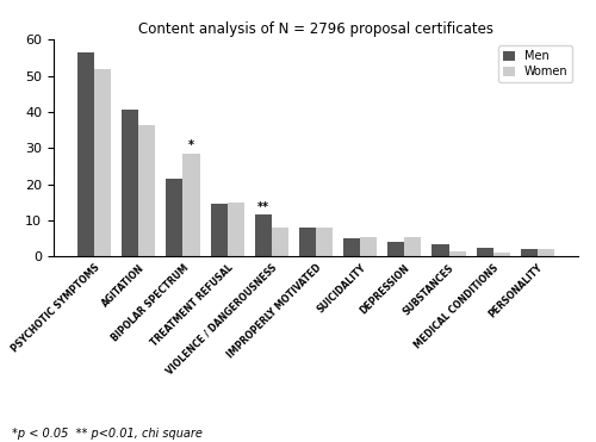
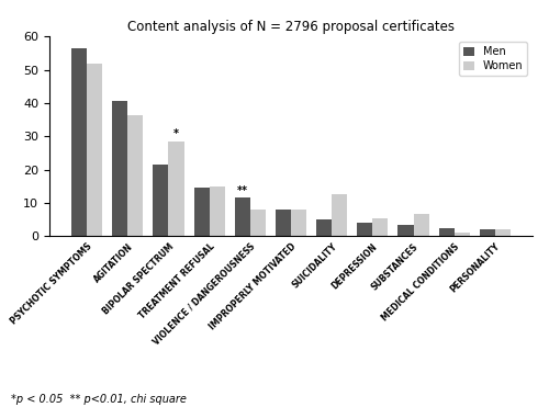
Women/SUICIDALITY: 5.5 -> 12.5
Women/SUBSTANCES: 1.5 -> 6.5
